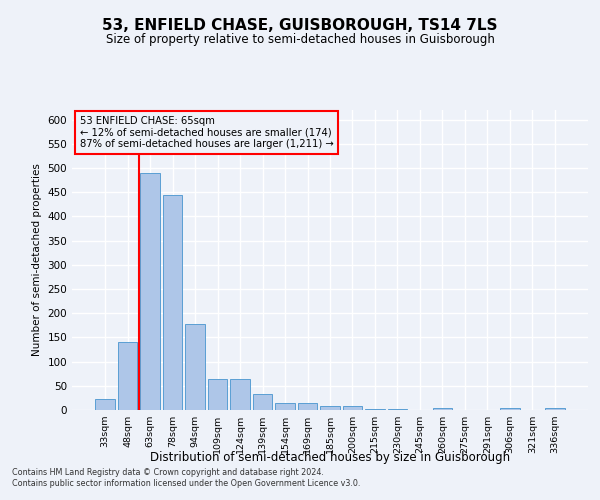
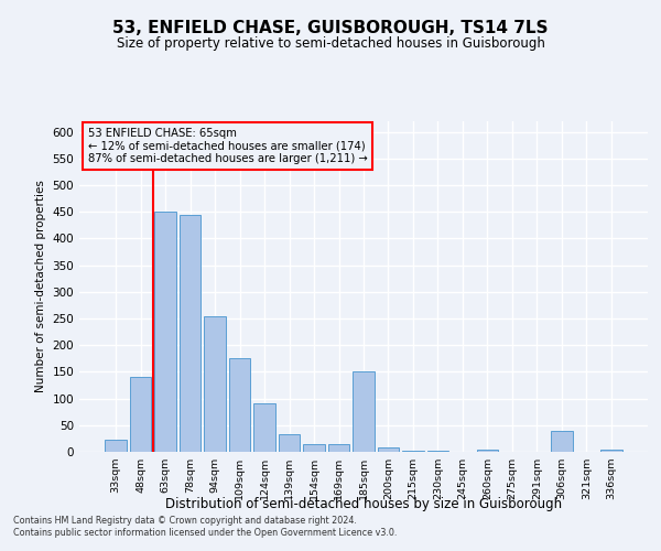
63sqm: 490 -> 450
94sqm: 178 -> 255
109sqm: 65 -> 175
124sqm: 65 -> 90
185sqm: 8 -> 150
306sqm: 5 -> 40
